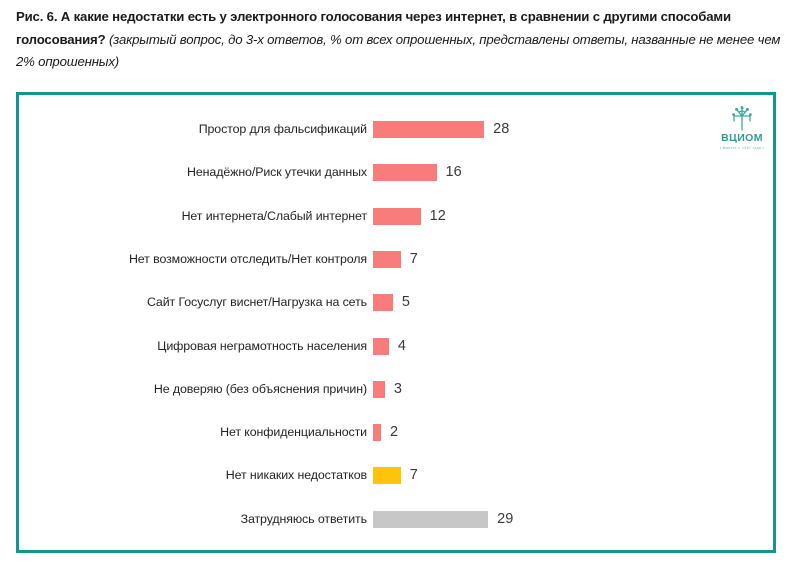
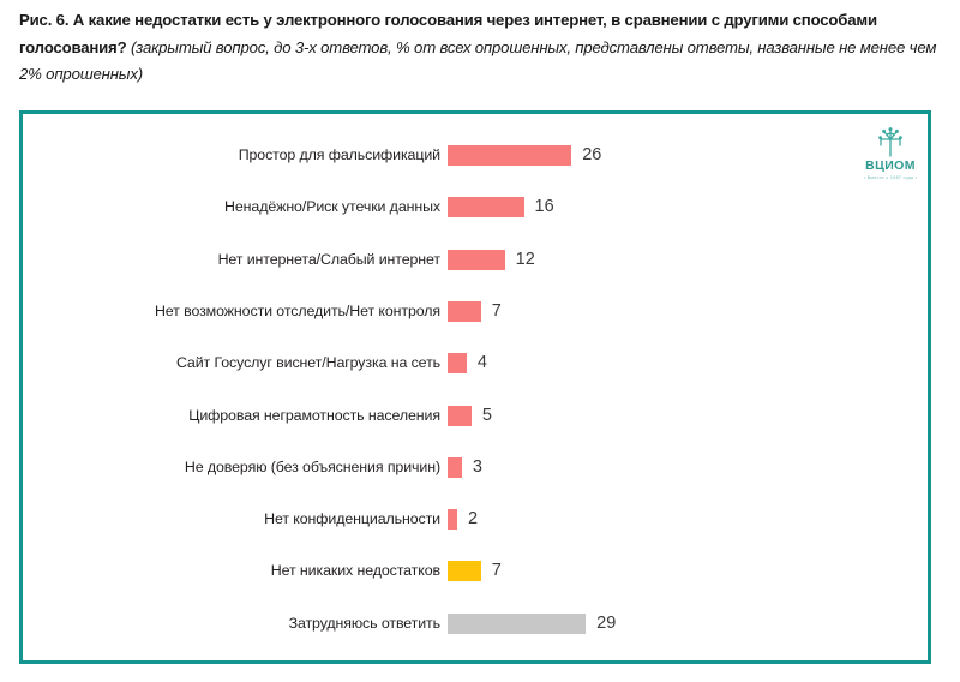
Простор для фальсификаций: 28 -> 26
Сайт Госуслуг виснет/Нагрузка на сеть: 5 -> 4
Цифровая неграмотность населения: 4 -> 5
